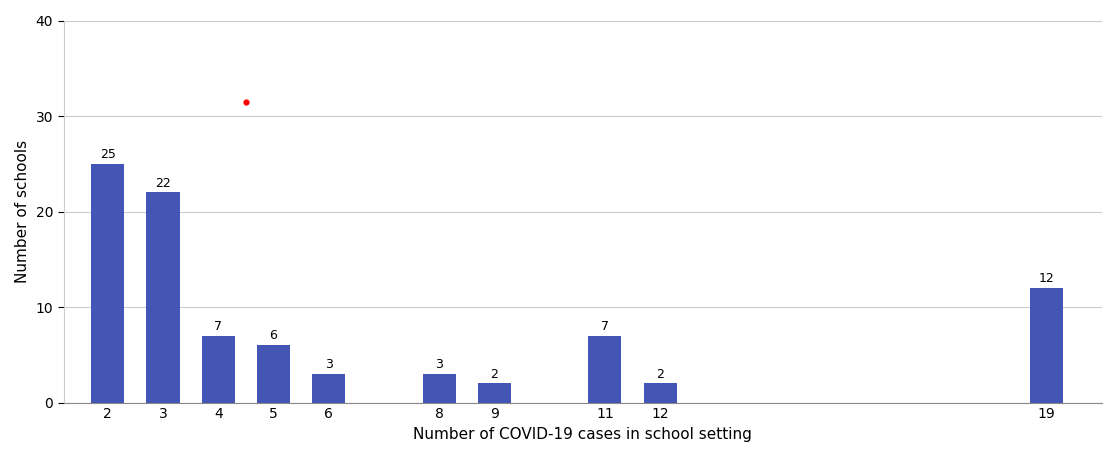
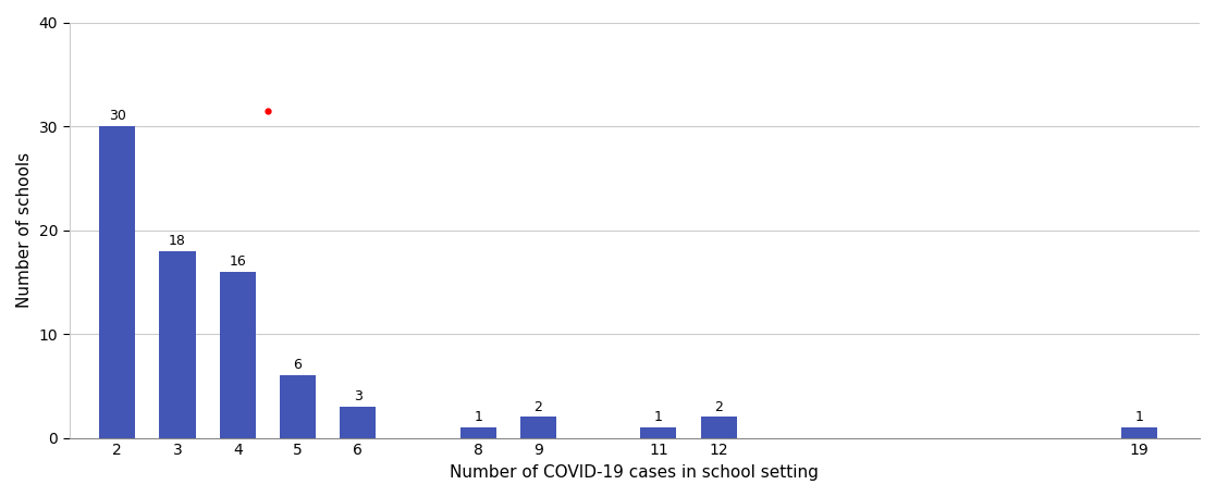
2: 25 -> 30
3: 22 -> 18
4: 7 -> 16
8: 3 -> 1
11: 7 -> 1
19: 12 -> 1
